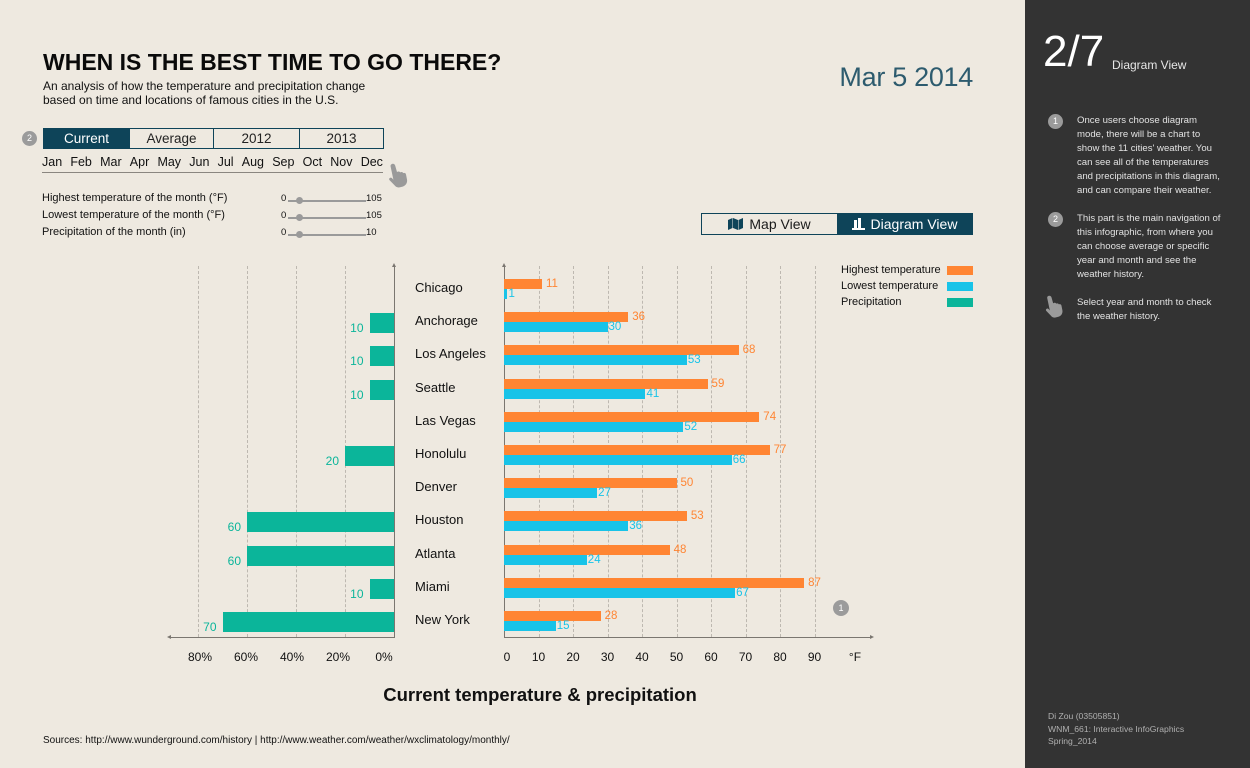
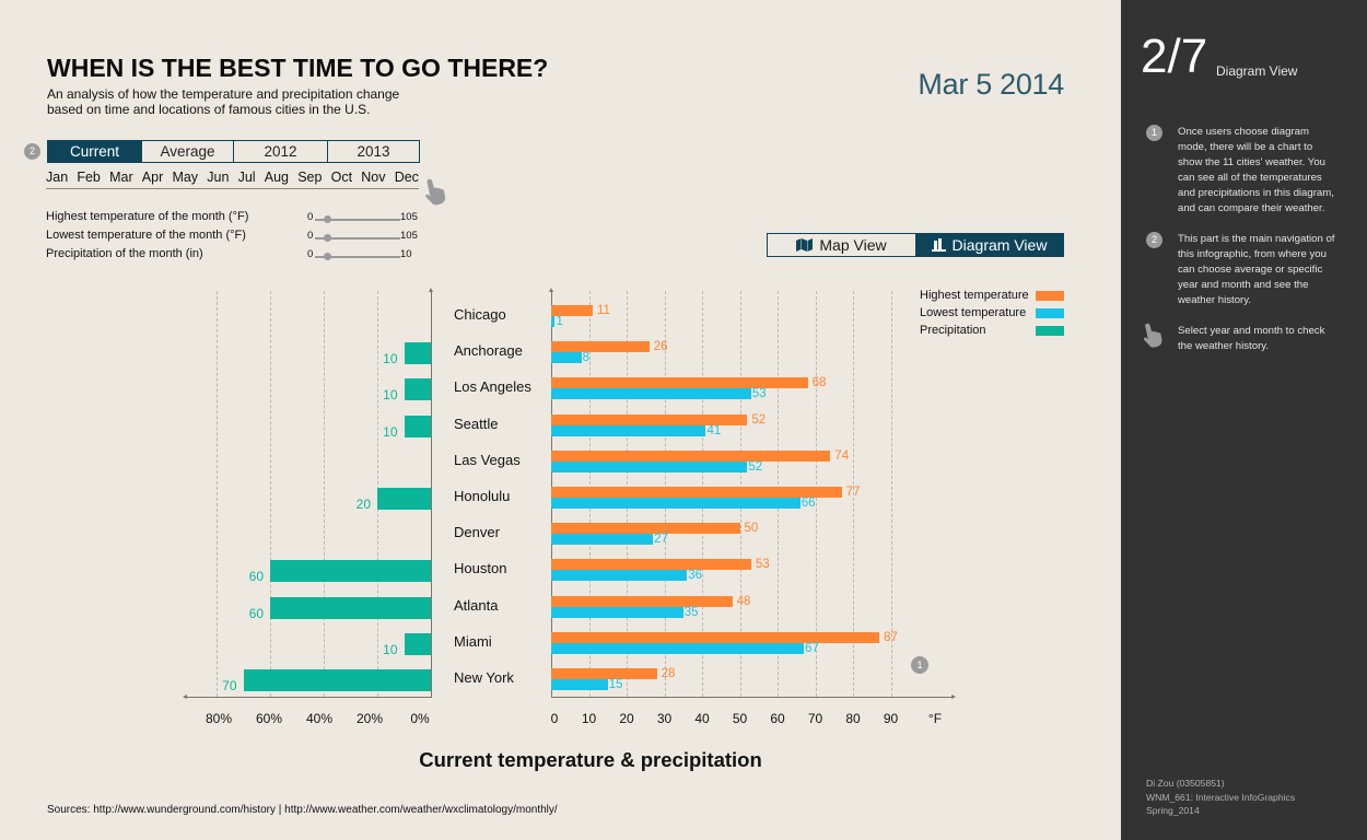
Highest temperature/Anchorage: 36 -> 26
Lowest temperature/Anchorage: 30 -> 8
Highest temperature/Seattle: 59 -> 52
Lowest temperature/Atlanta: 24 -> 35
